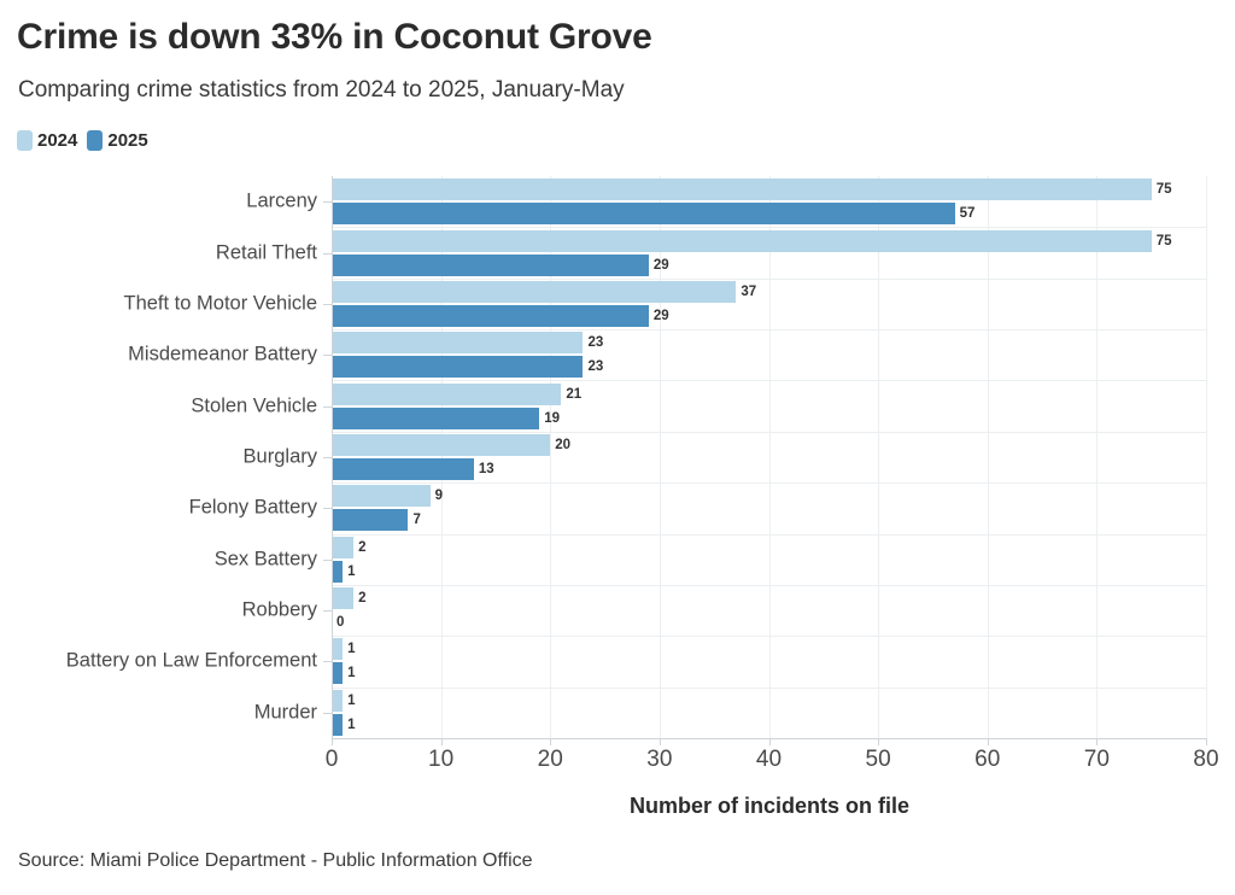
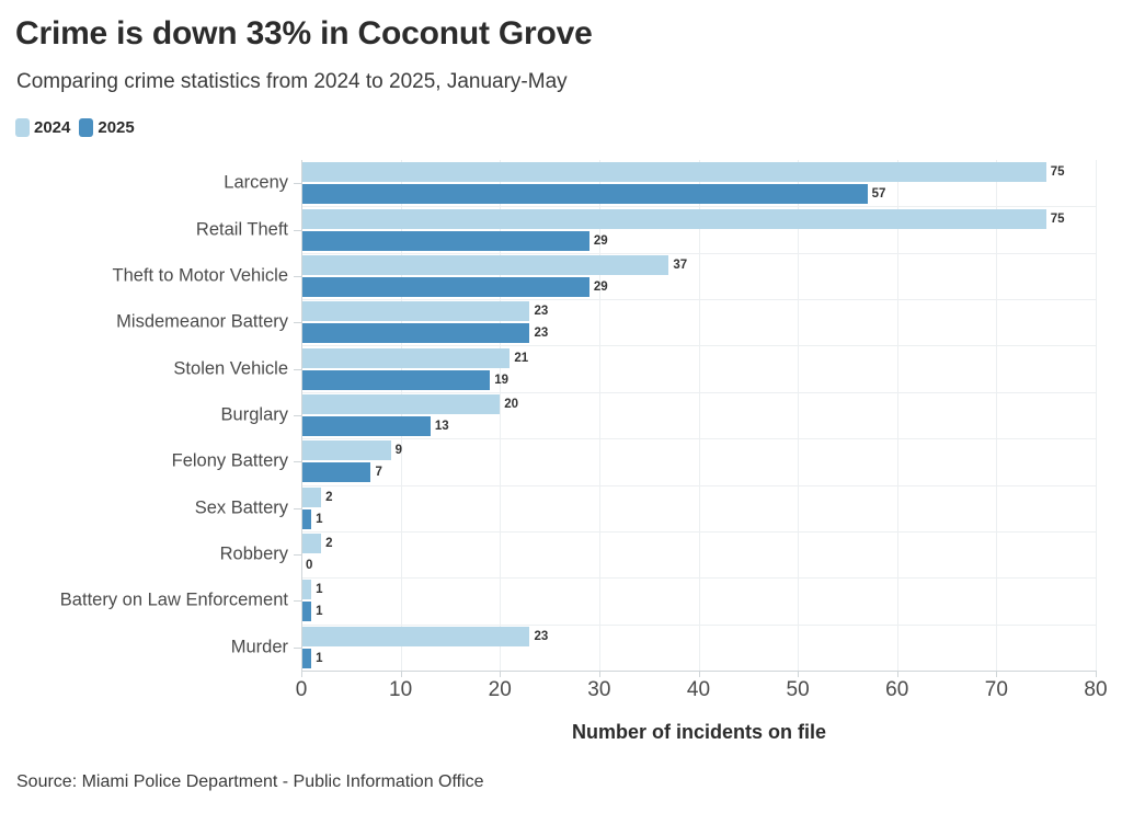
2024/Murder: 1 -> 23
